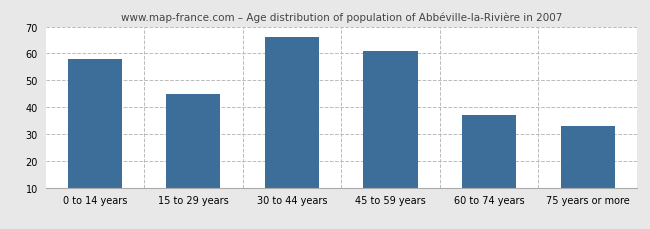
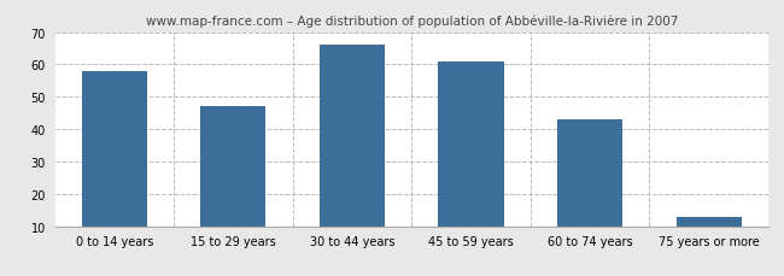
15 to 29 years: 45 -> 47
60 to 74 years: 37 -> 43
75 years or more: 33 -> 13
